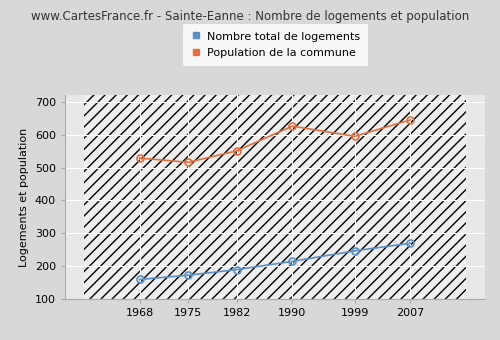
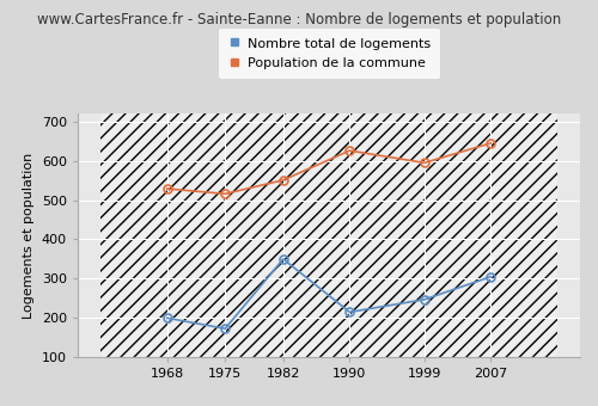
Nombre total de logements/1968: 160 -> 200
Nombre total de logements/1982: 190 -> 350
Nombre total de logements/2007: 270 -> 305
